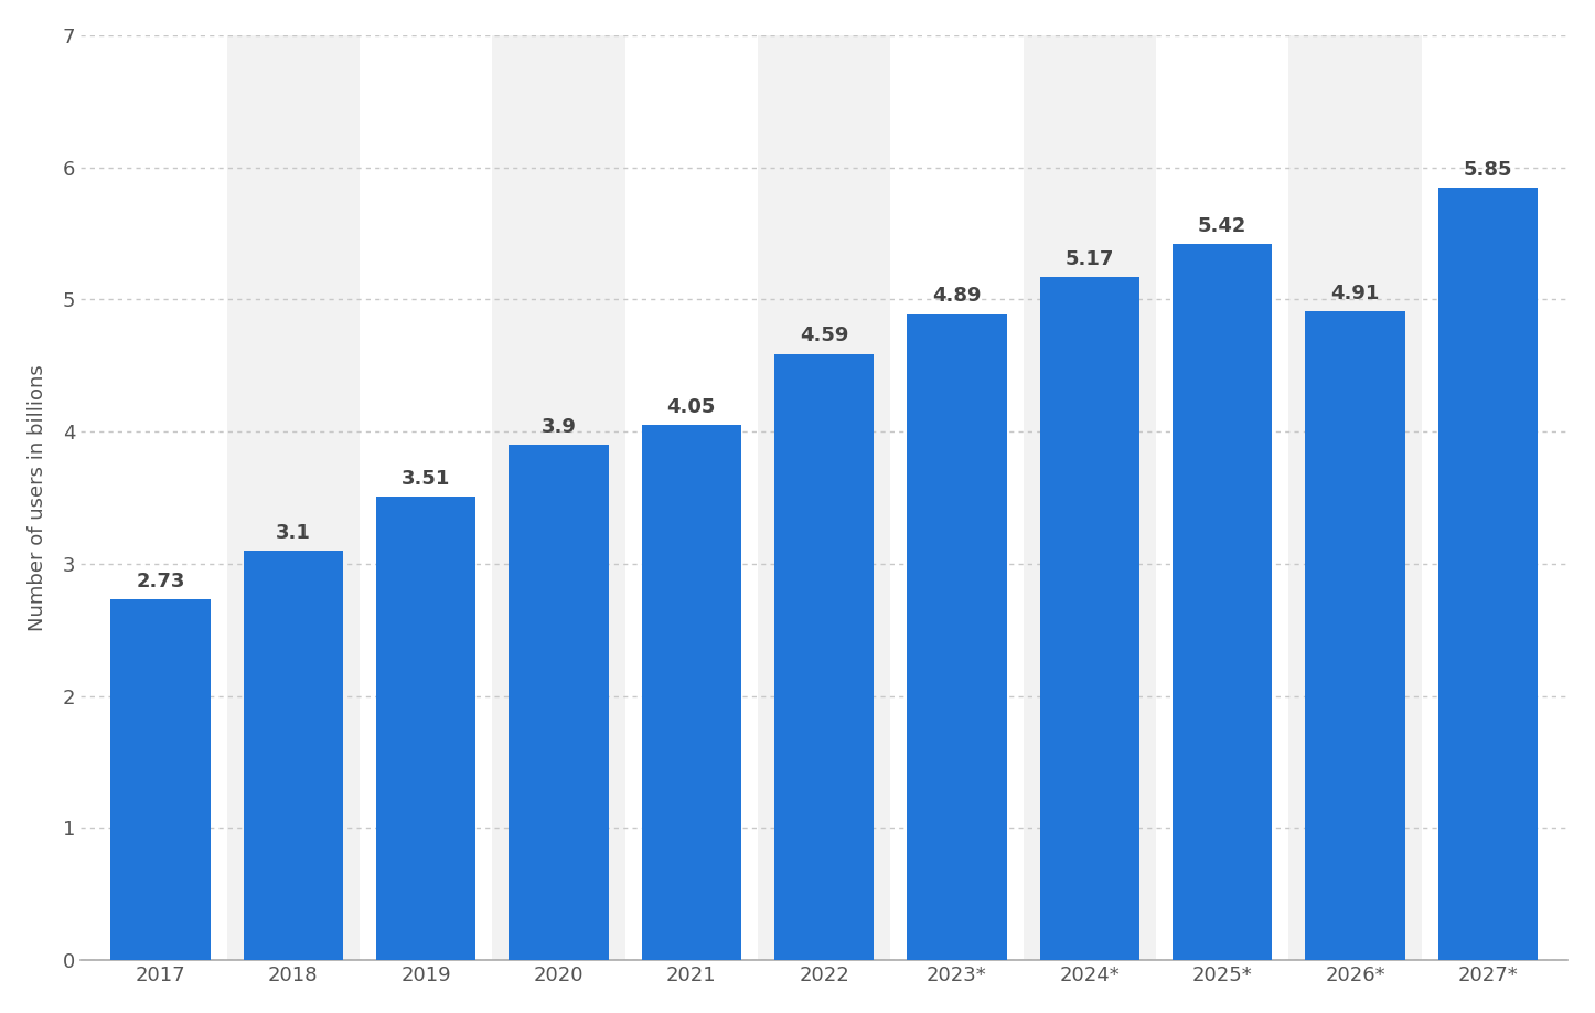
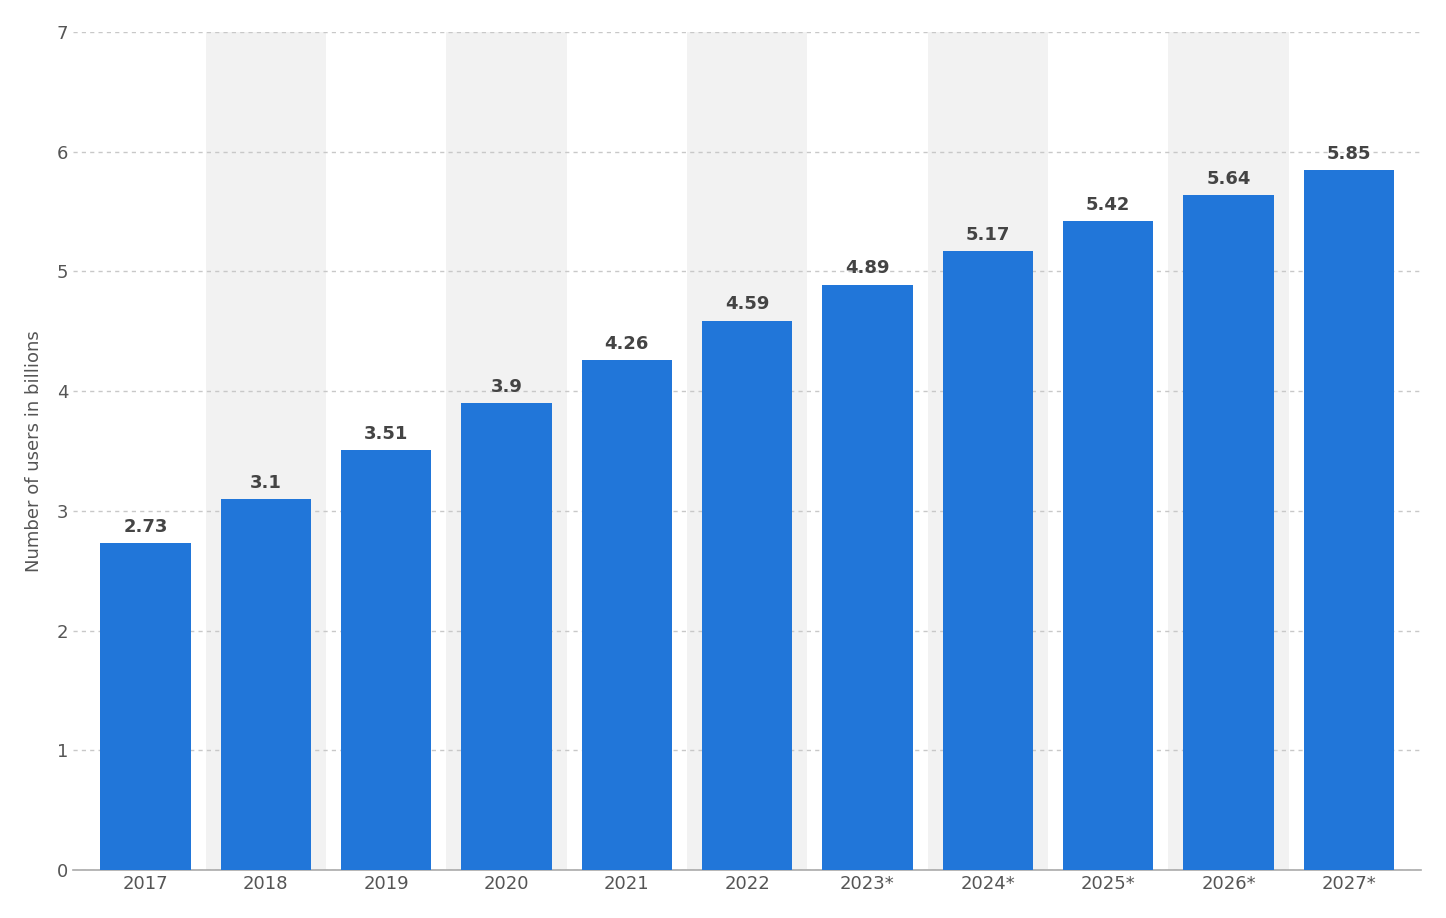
2021: 4.05 -> 4.26
2026*: 4.91 -> 5.64
